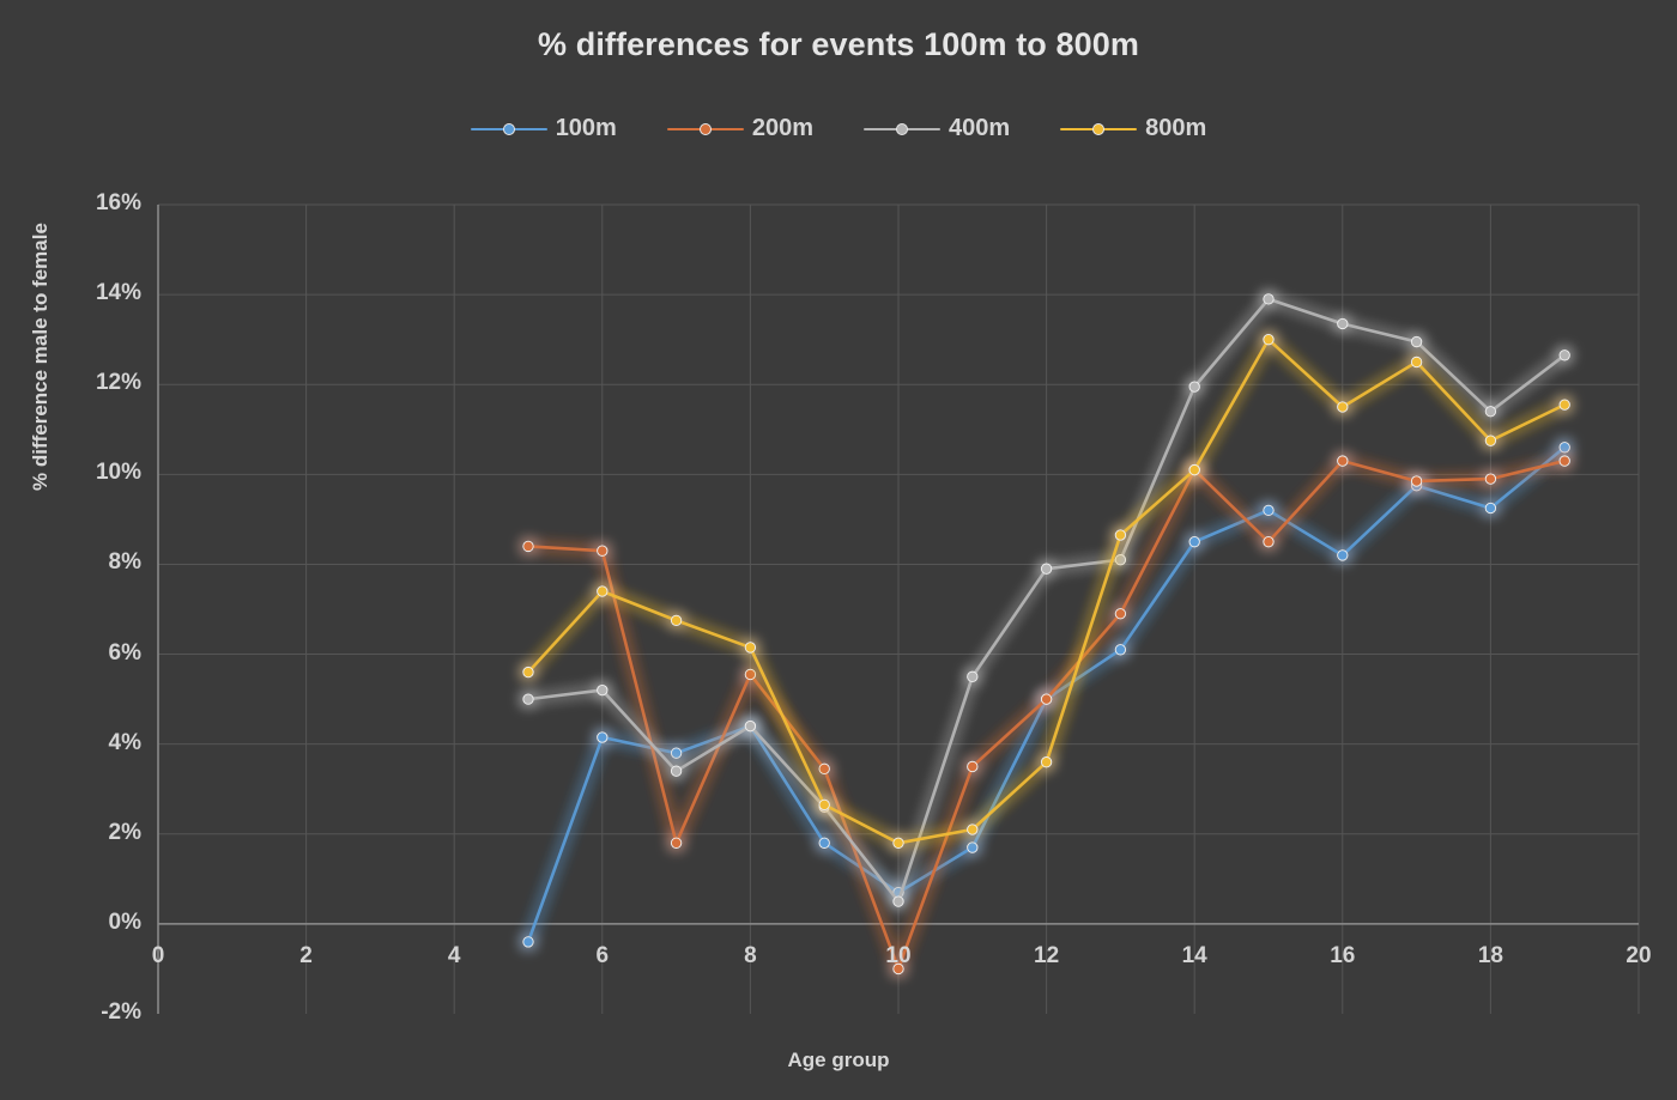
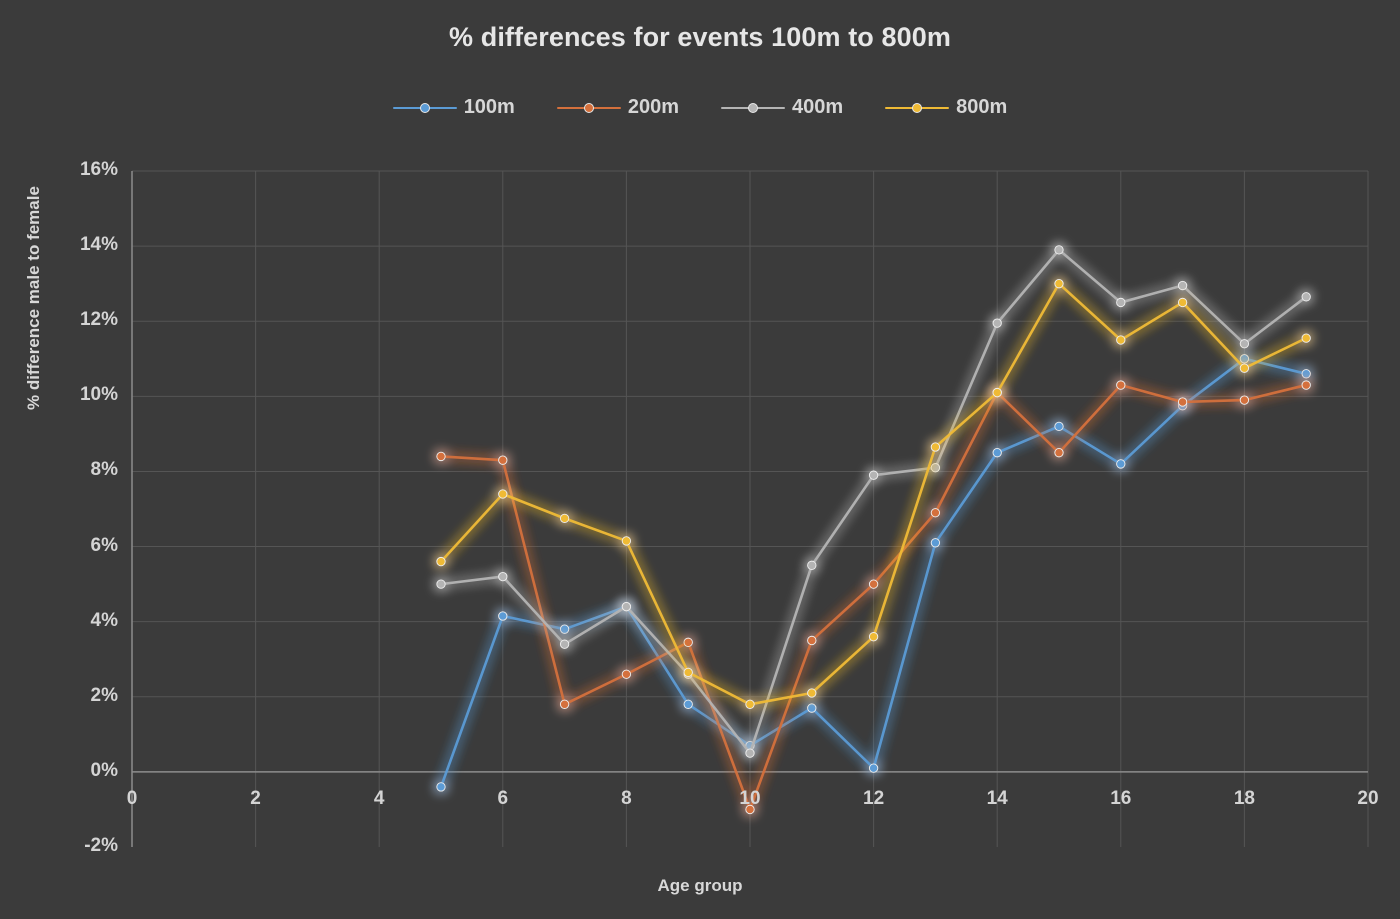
200m/8: 5.5% -> 2.6%
100m/12: 5.0% -> 0.1%
400m/16: 13.3% -> 12.5%
100m/18: 9.2% -> 11.0%
